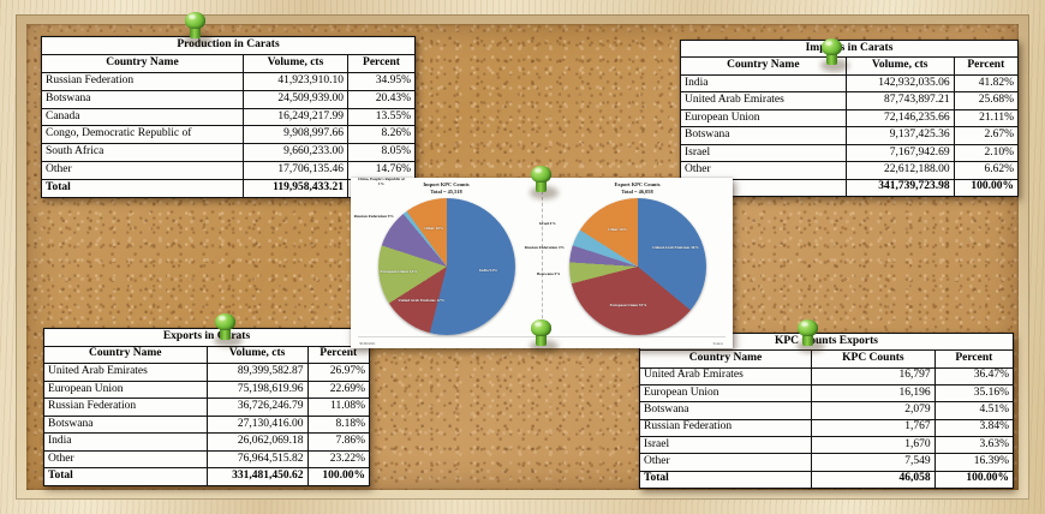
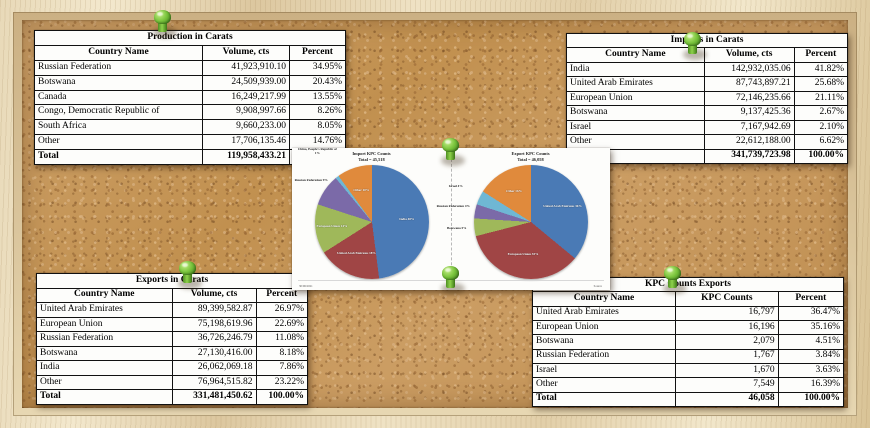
Import KPC Counts/India: 54% -> 48%
Import KPC Counts/United Arab Emirates: 12% -> 18%
